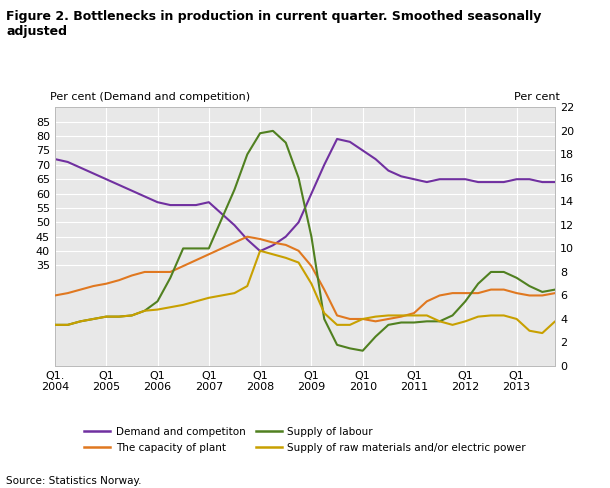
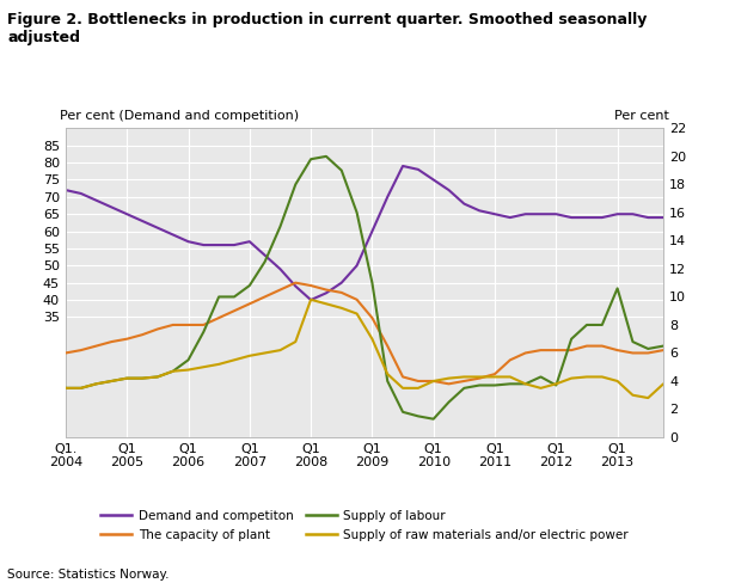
Supply of labour/Q1 2007: 10.0 -> 10.8
Supply of labour/Q1 2012: 5.5 -> 3.7
Supply of labour/Q1 2013: 7.5 -> 10.6
